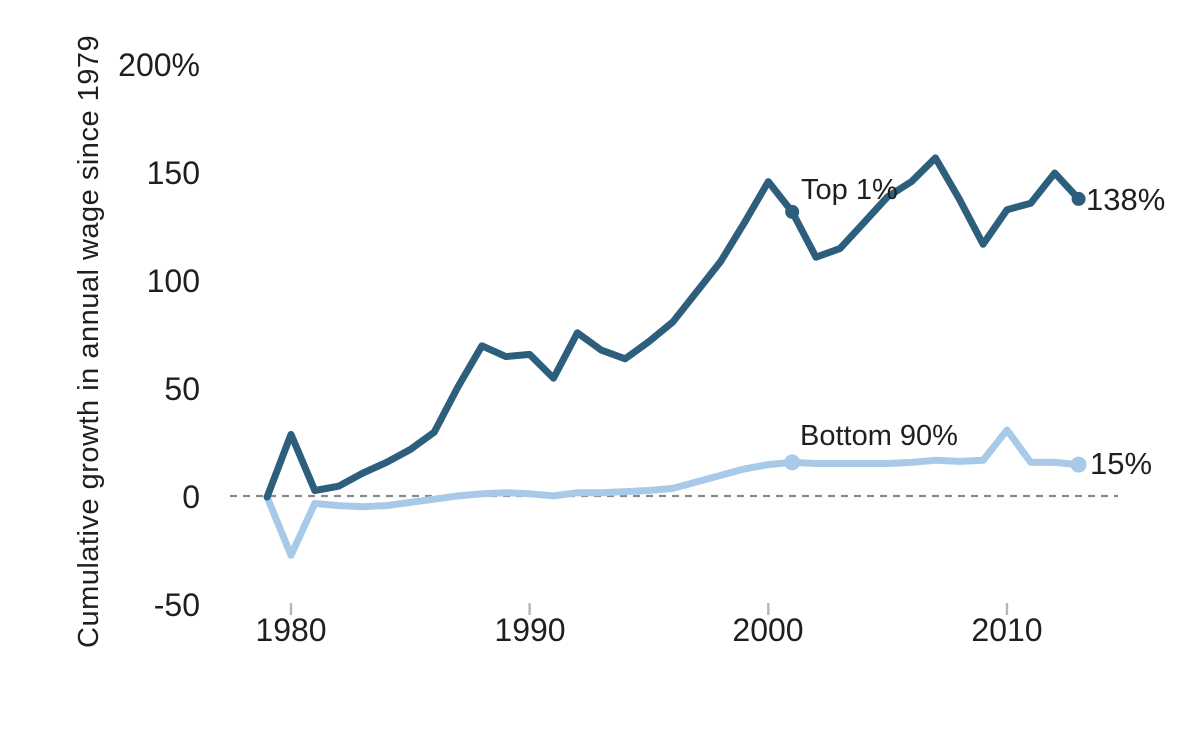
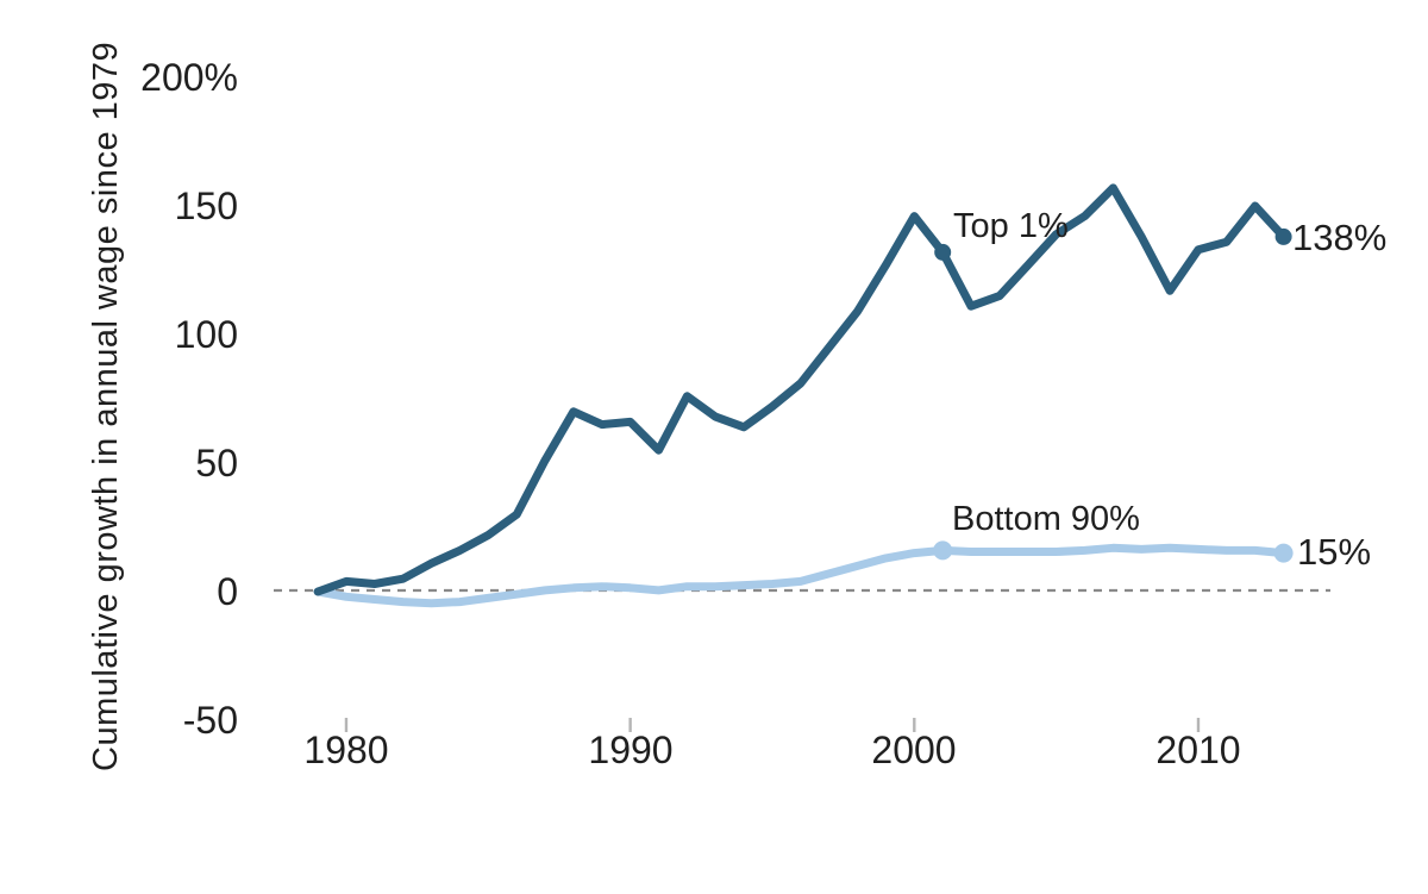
Top 1%/1980: 29% -> 4%
Bottom 90%/1980: -27% -> -2%
Bottom 90%/2010: 31% -> 16%
